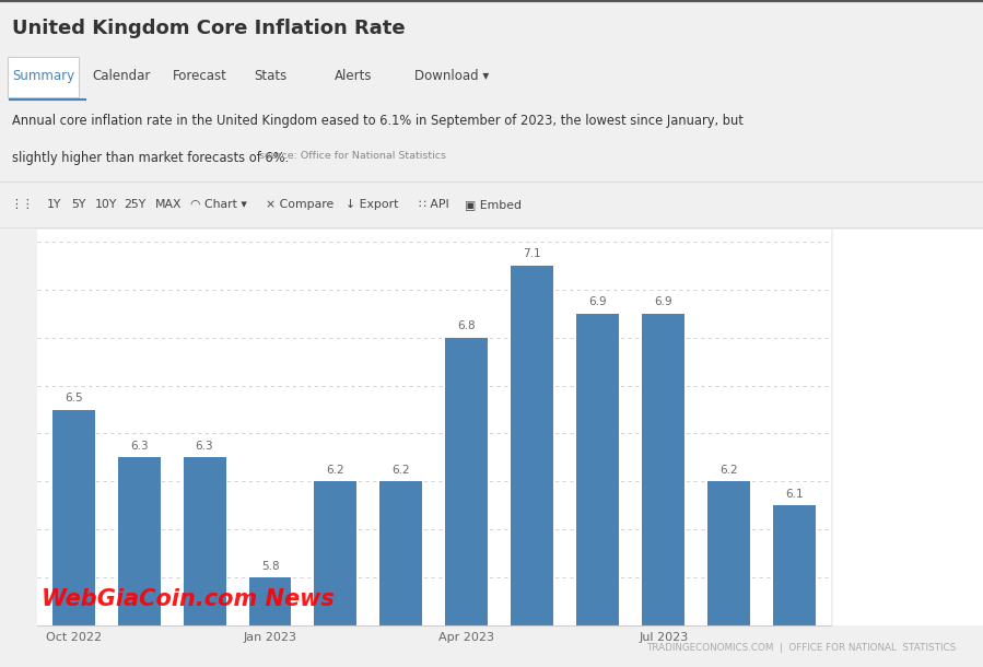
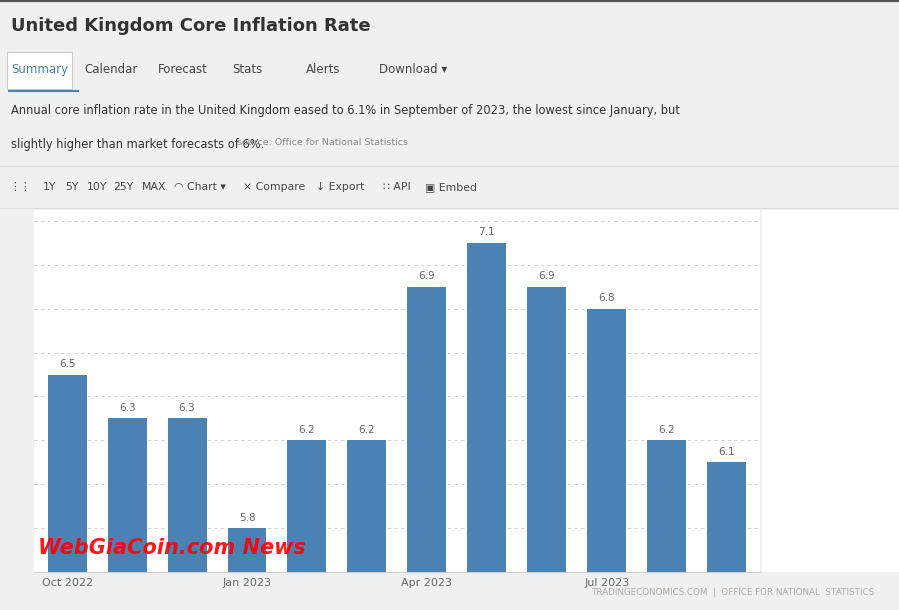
Apr 2023: 6.8 -> 6.9
Jul 2023: 6.9 -> 6.8
